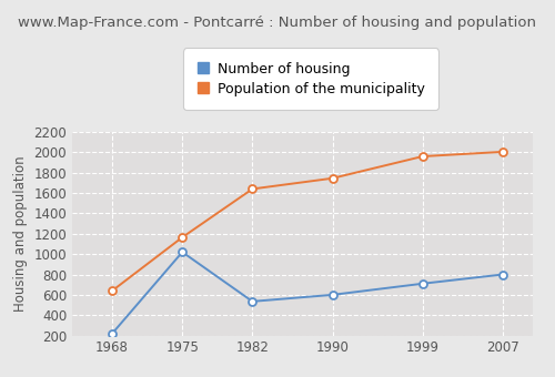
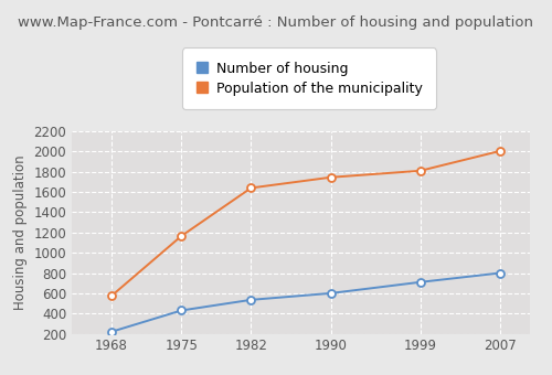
Population of the municipality/1968: 640 -> 580
Number of housing/1975: 1020 -> 430
Population of the municipality/1999: 1960 -> 1810
